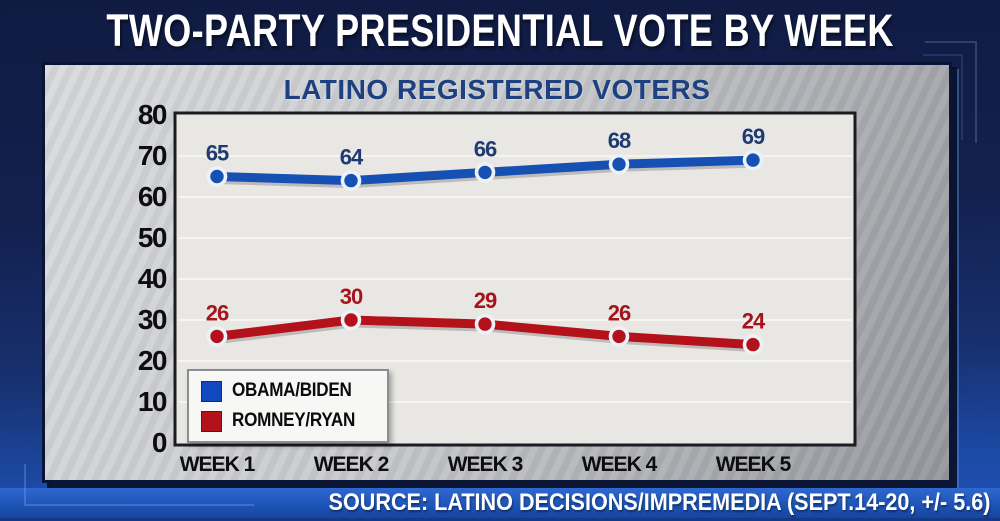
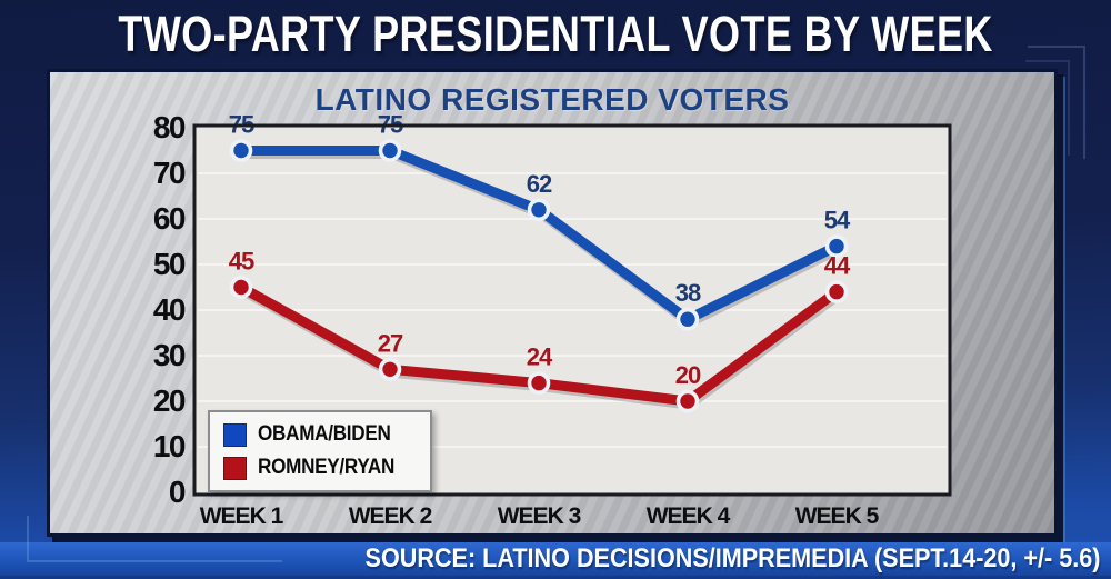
OBAMA/BIDEN/WEEK 1: 65 -> 75
ROMNEY/RYAN/WEEK 1: 26 -> 45
OBAMA/BIDEN/WEEK 2: 64 -> 75
ROMNEY/RYAN/WEEK 2: 30 -> 27
OBAMA/BIDEN/WEEK 3: 66 -> 62
ROMNEY/RYAN/WEEK 3: 29 -> 24
OBAMA/BIDEN/WEEK 4: 68 -> 38
ROMNEY/RYAN/WEEK 4: 26 -> 20
OBAMA/BIDEN/WEEK 5: 69 -> 54
ROMNEY/RYAN/WEEK 5: 24 -> 44
